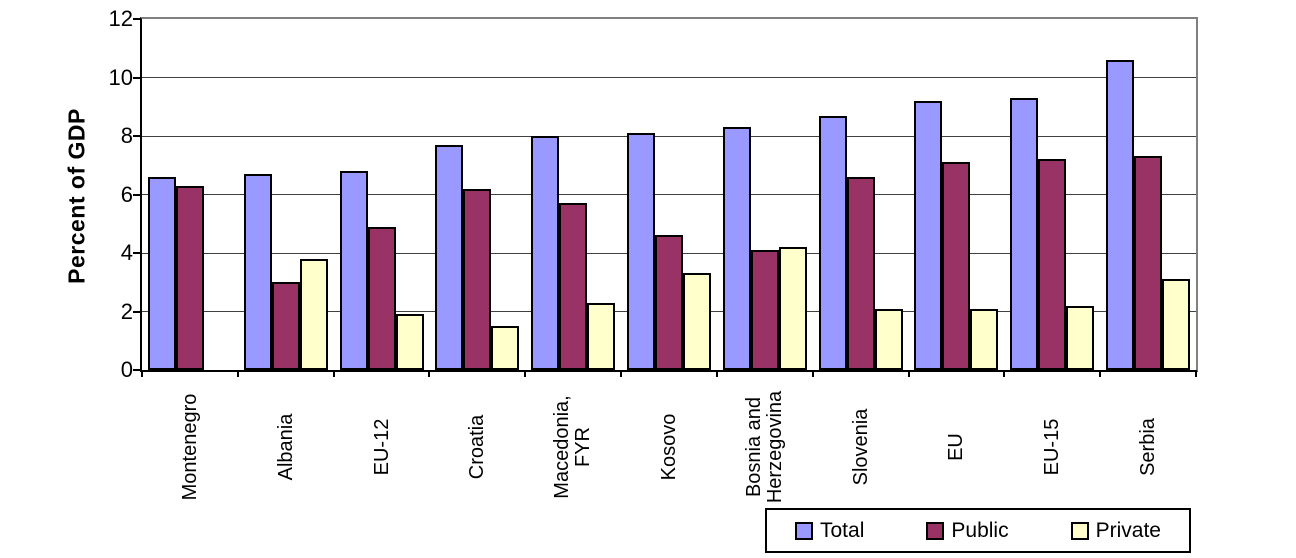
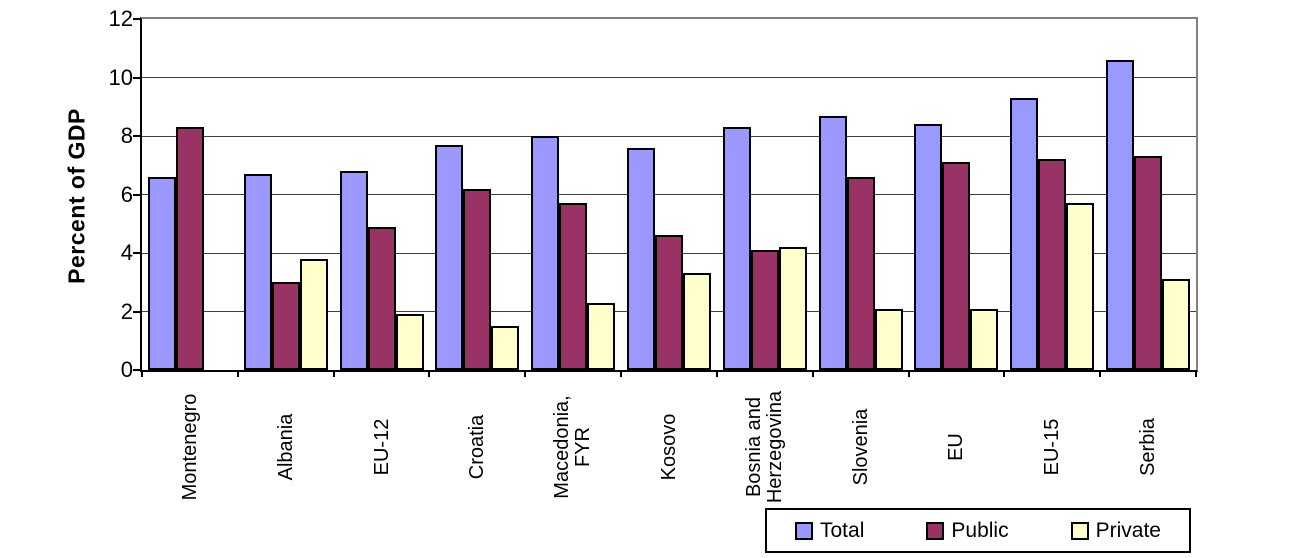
Public/Montenegro: 6.3 -> 8.3
Total/Kosovo: 8.1 -> 7.6
Total/EU: 9.2 -> 8.4
Private/EU-15: 2.2 -> 5.7
